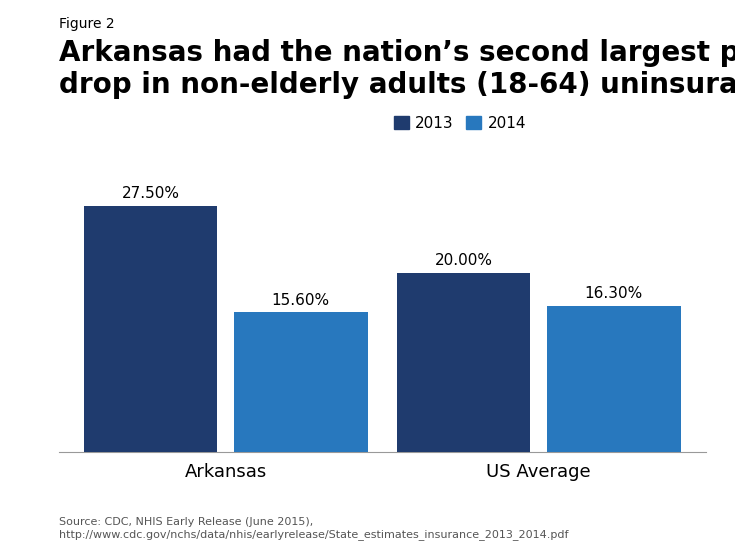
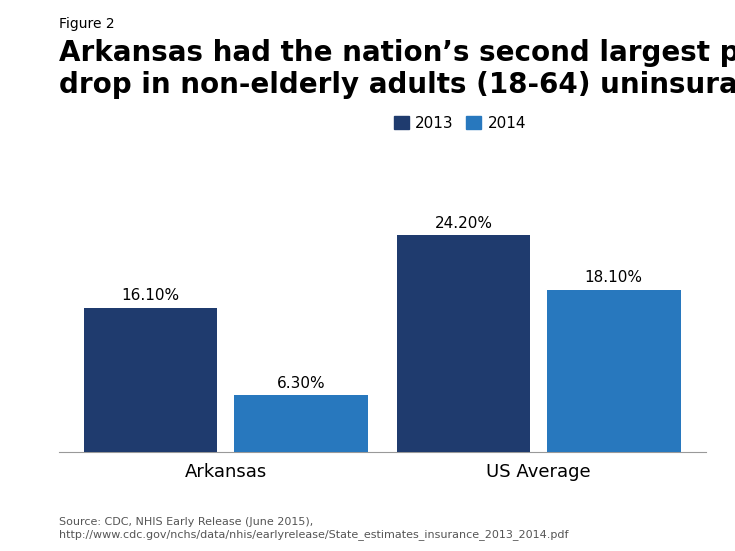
2013/Arkansas: 27.50% -> 16.10%
2014/Arkansas: 15.60% -> 6.30%
2013/US Average: 20.00% -> 24.20%
2014/US Average: 16.30% -> 18.10%
